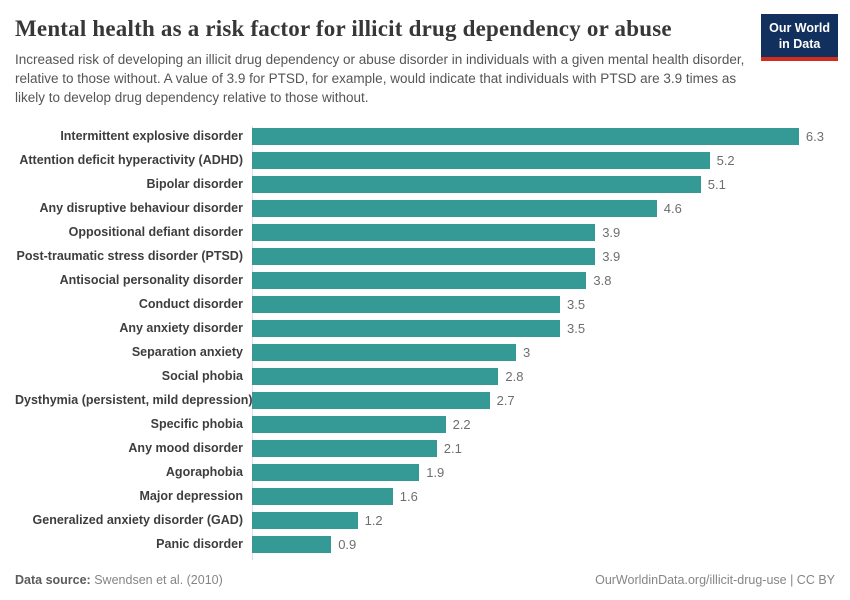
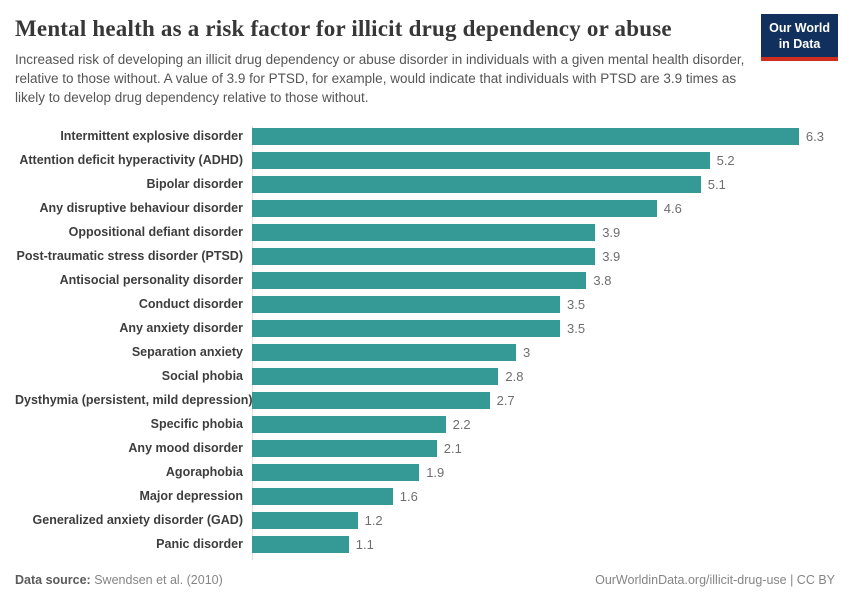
Panic disorder: 0.9 -> 1.1
